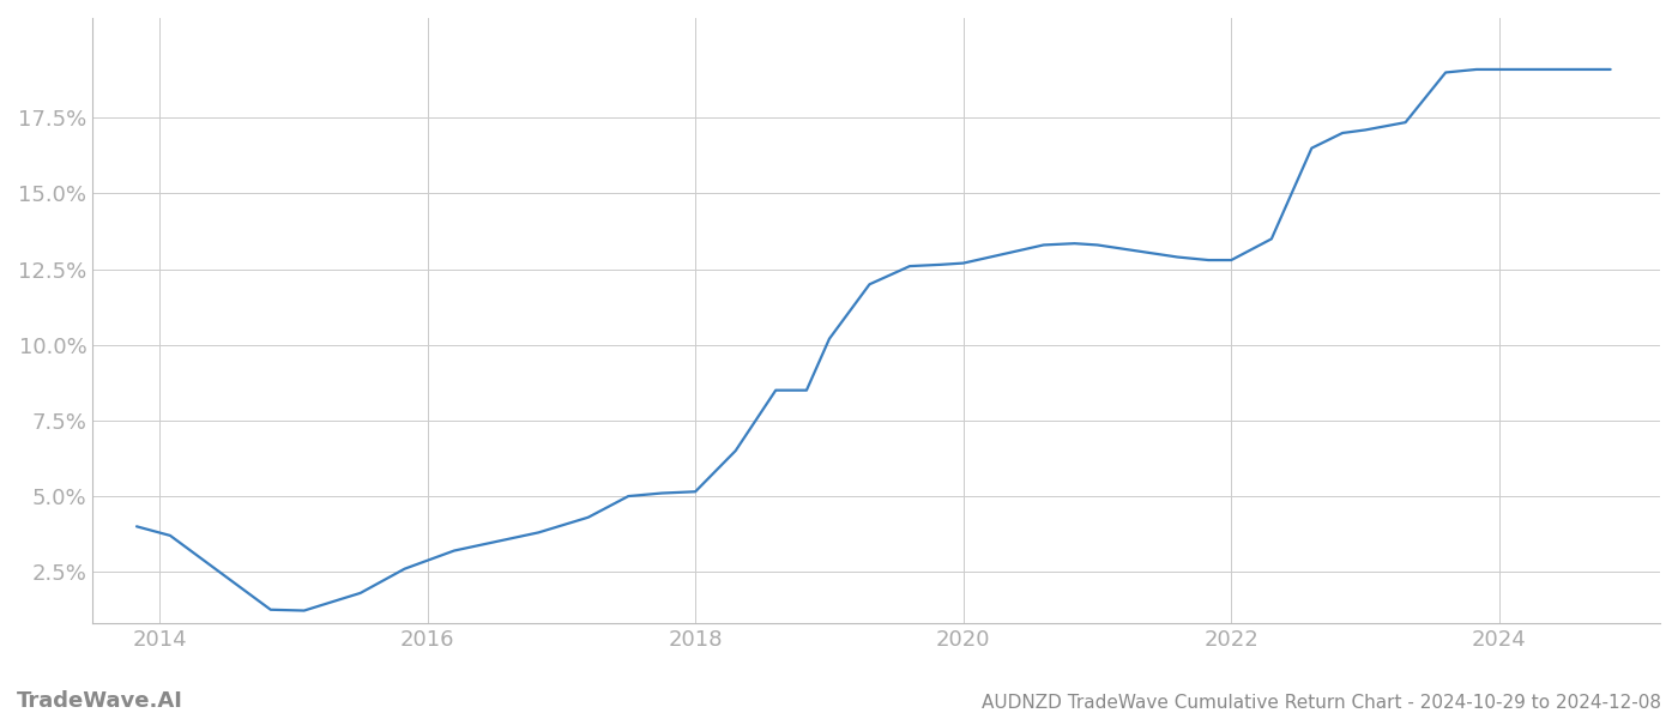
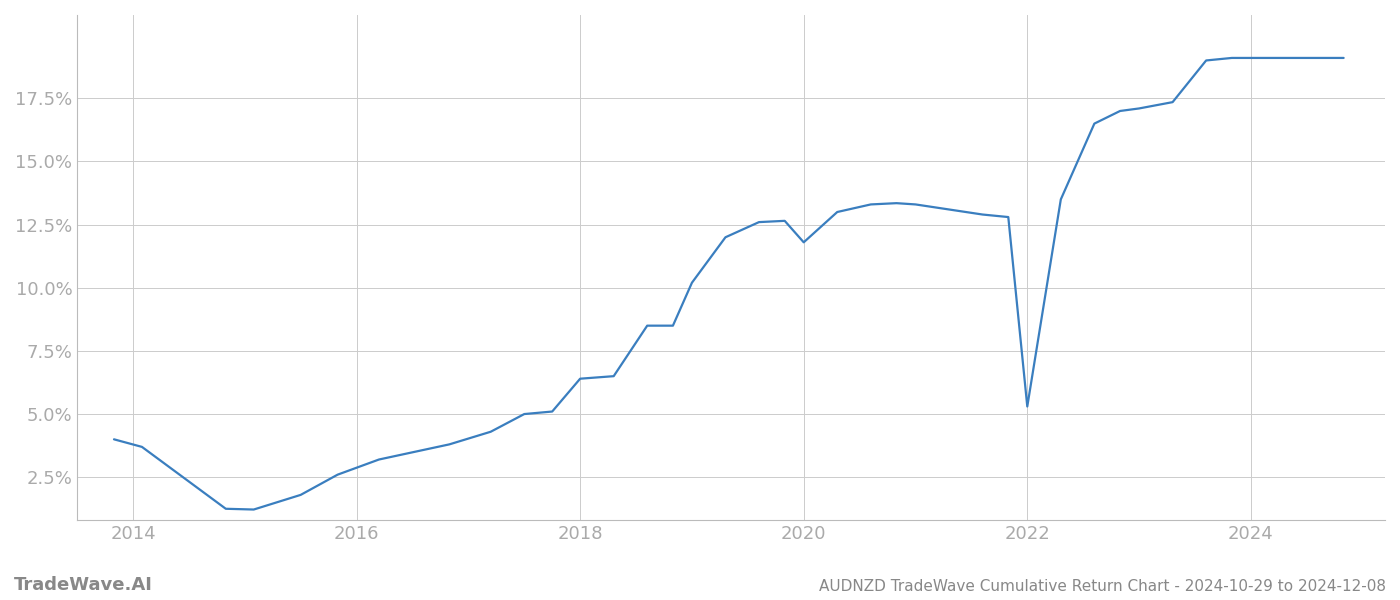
2018: 5.15% -> 6.40%
2020: 12.70% -> 11.80%
2022: 12.80% -> 5.30%
